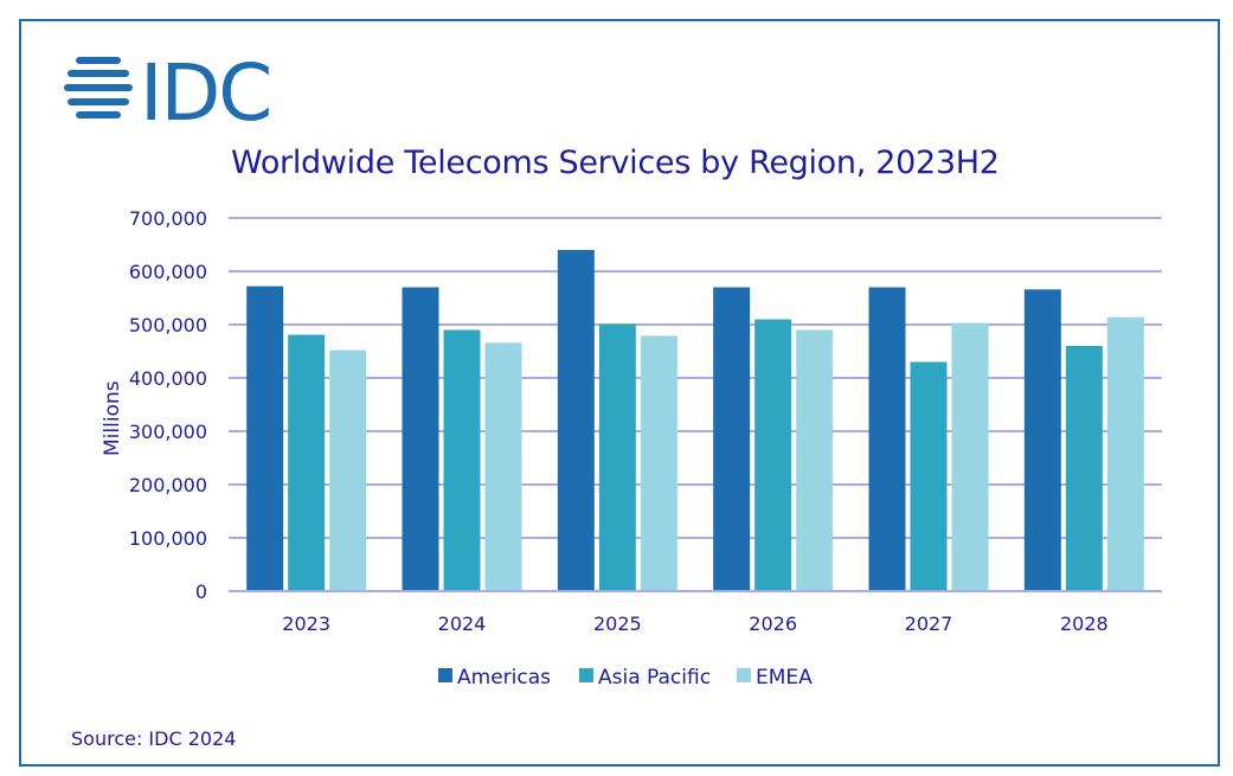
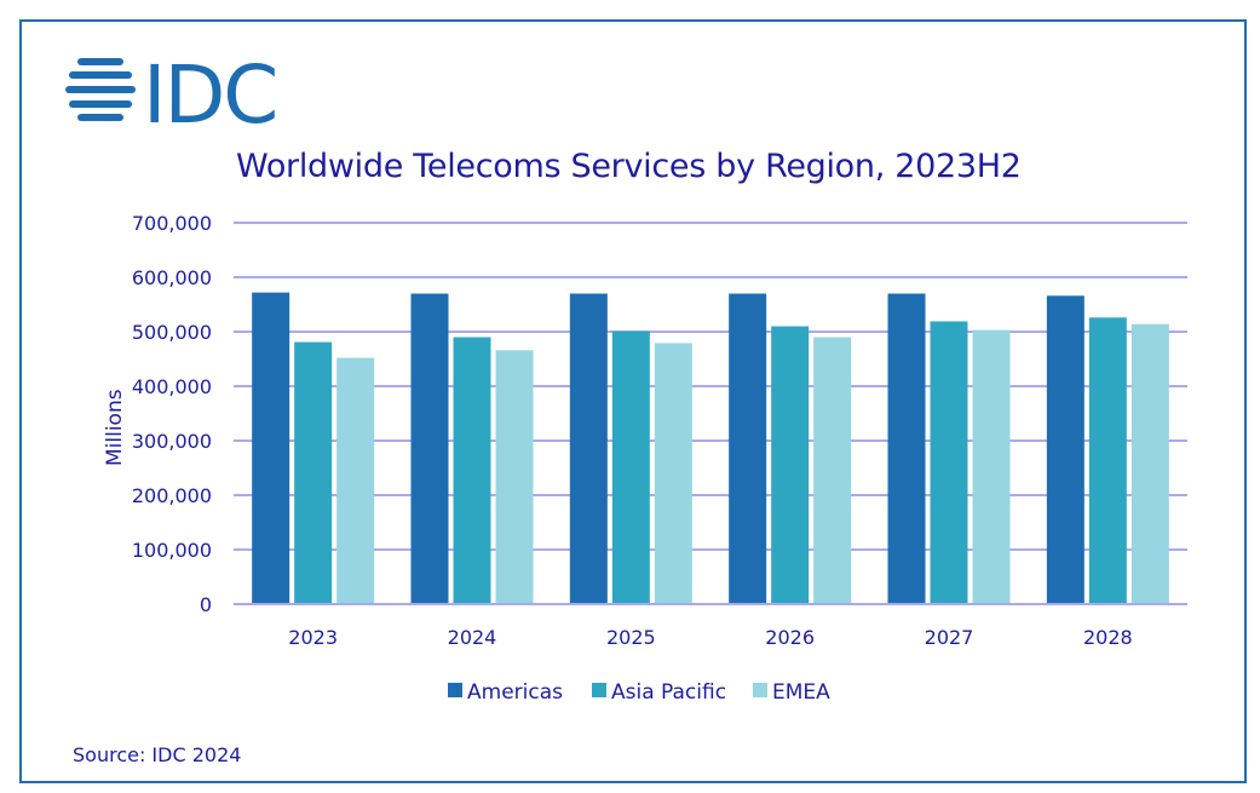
Americas/2025: 640000 -> 570000
Asia Pacific/2027: 430000 -> 520000
Asia Pacific/2028: 460000 -> 530000
